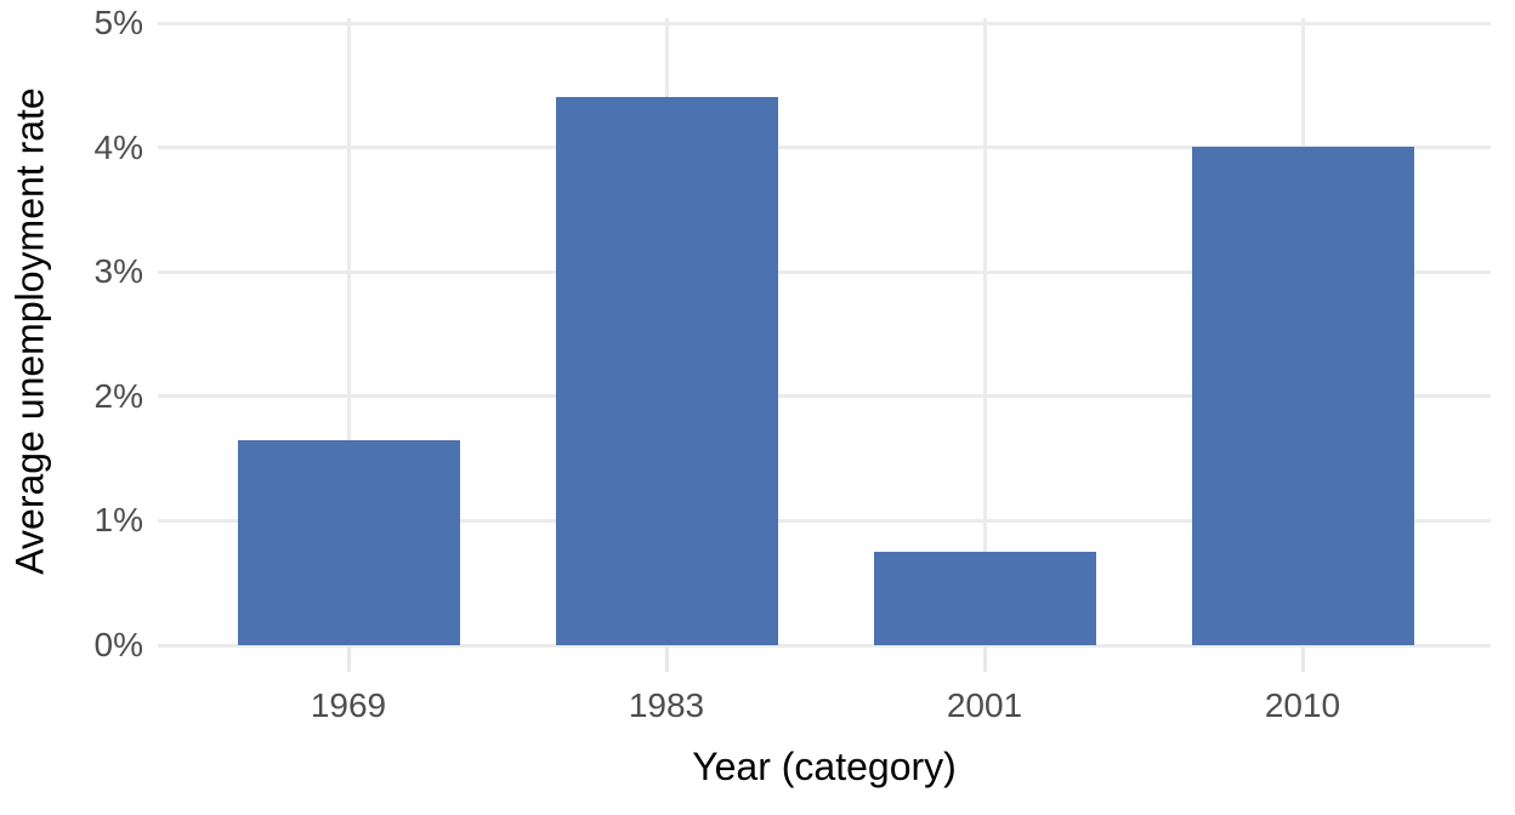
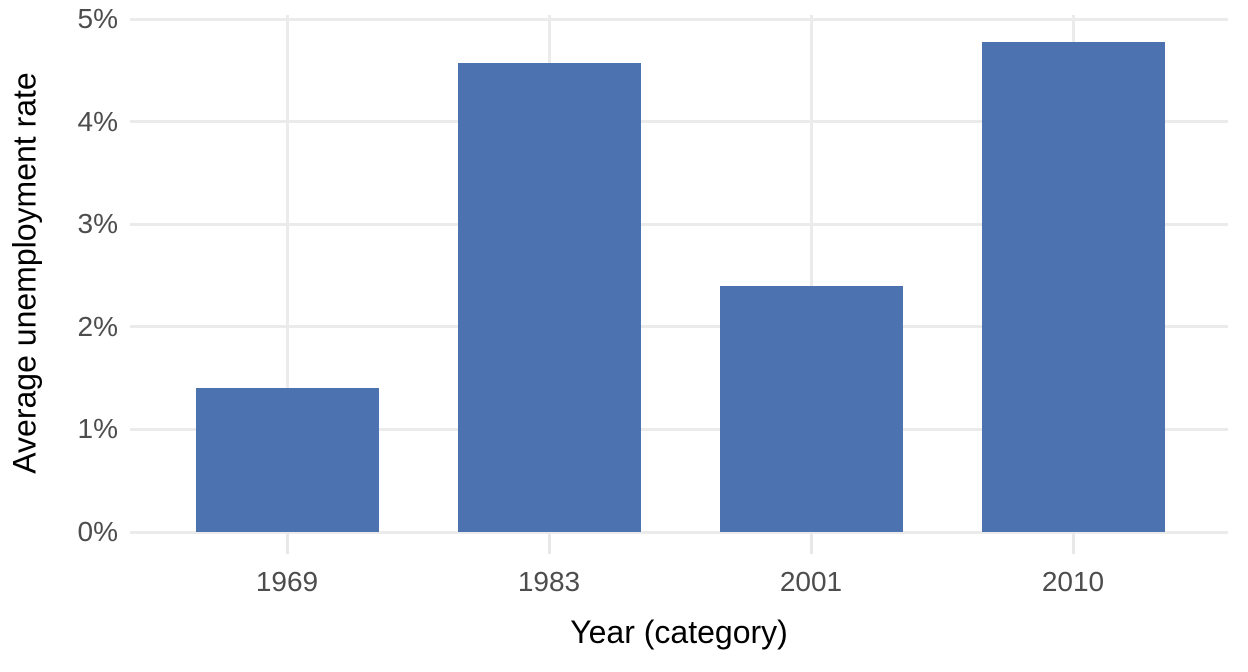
1969: 1.65% -> 1.40%
1983: 4.41% -> 4.57%
2001: 0.75% -> 2.40%
2010: 4.01% -> 4.78%
